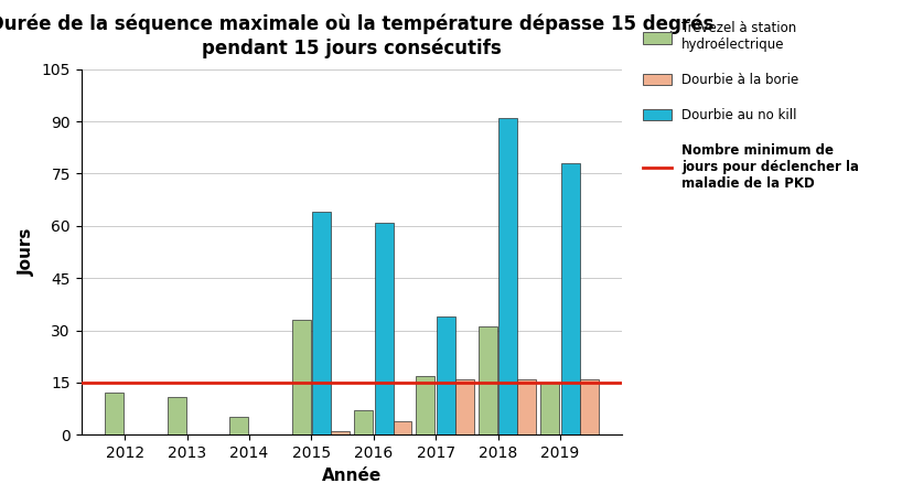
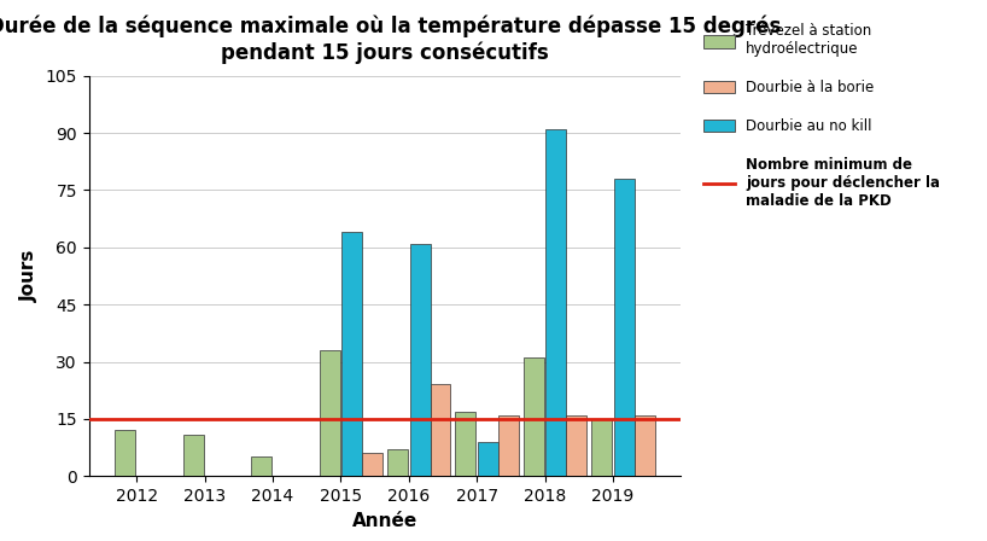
Dourbie à la borie/2015: 1 -> 6
Dourbie à la borie/2016: 4 -> 24
Dourbie au no kill/2017: 34 -> 9
